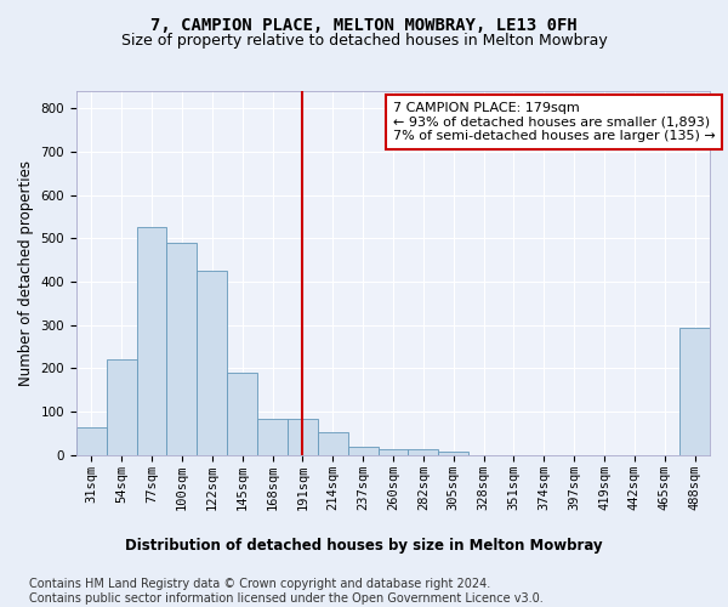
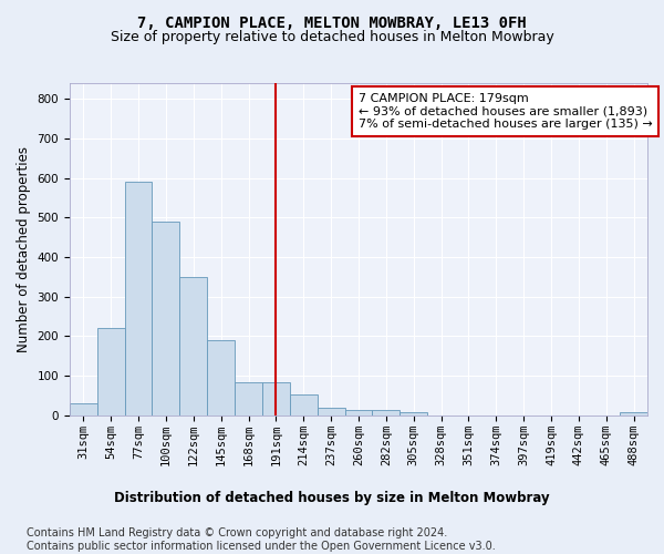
31sqm: 65 -> 30
77sqm: 525 -> 590
122sqm: 425 -> 350
488sqm: 295 -> 9
